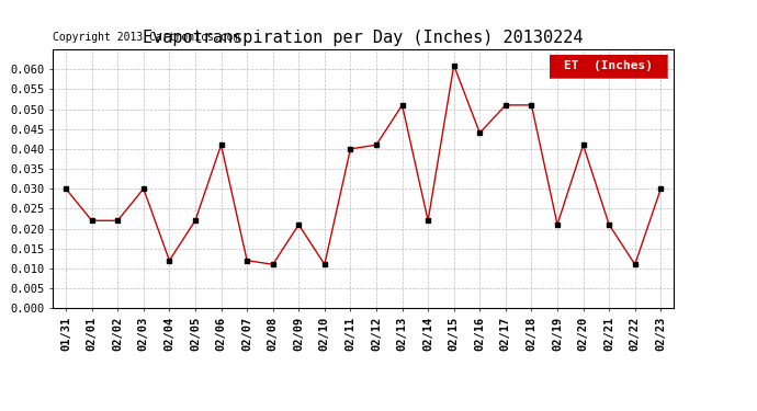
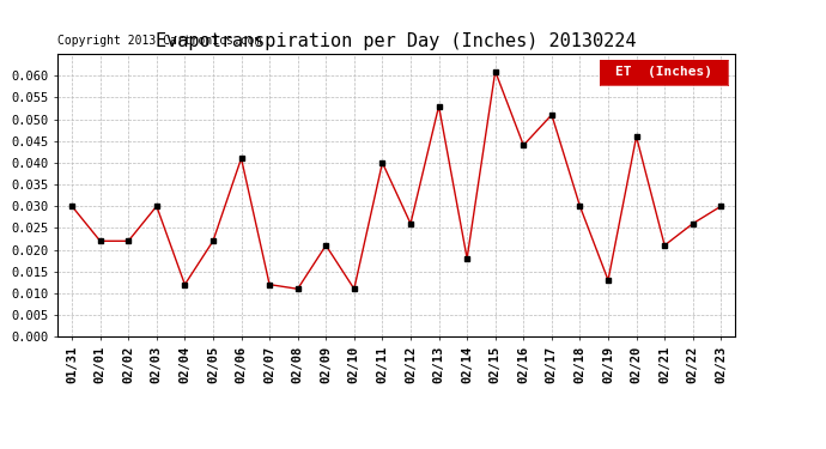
02/12: 0.041 -> 0.026
02/13: 0.051 -> 0.053
02/14: 0.022 -> 0.018
02/18: 0.051 -> 0.030
02/19: 0.021 -> 0.013
02/20: 0.041 -> 0.046
02/22: 0.011 -> 0.026
